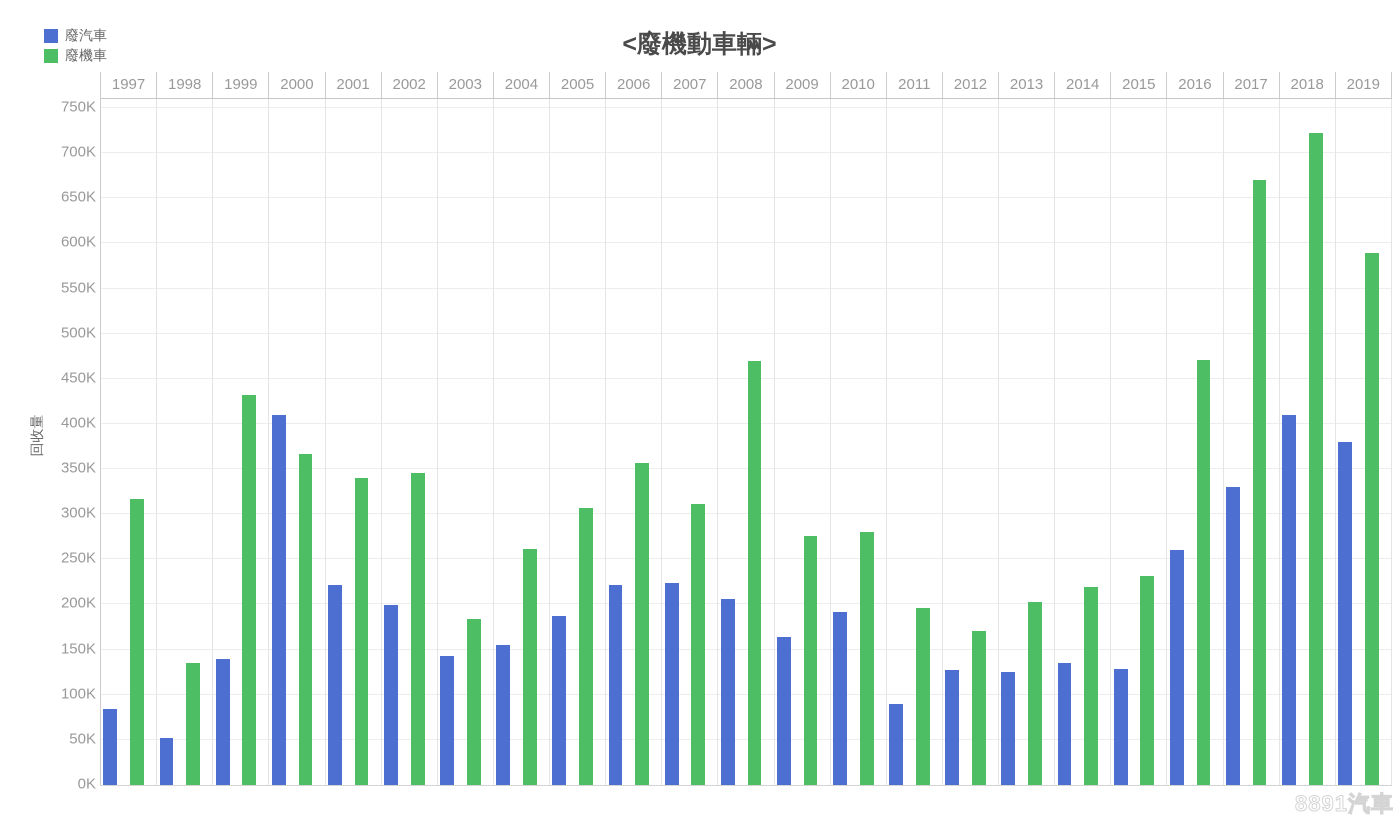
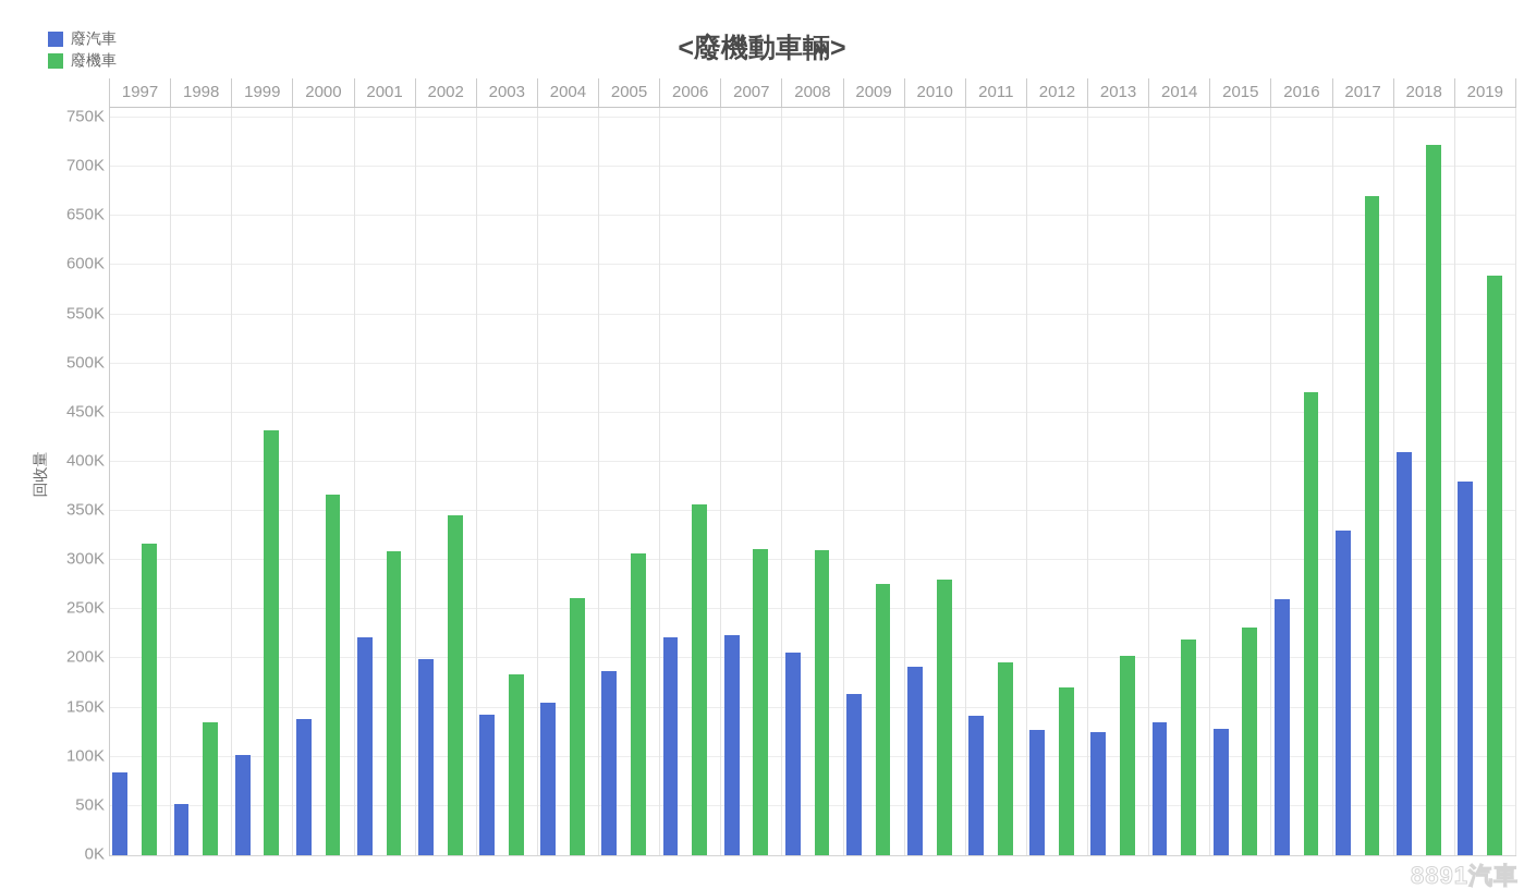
廢汽車/1999: 140K -> 100K
廢汽車/2000: 410K -> 140K
廢機車/2001: 340K -> 310K
廢機車/2008: 470K -> 310K
廢汽車/2011: 90K -> 140K
